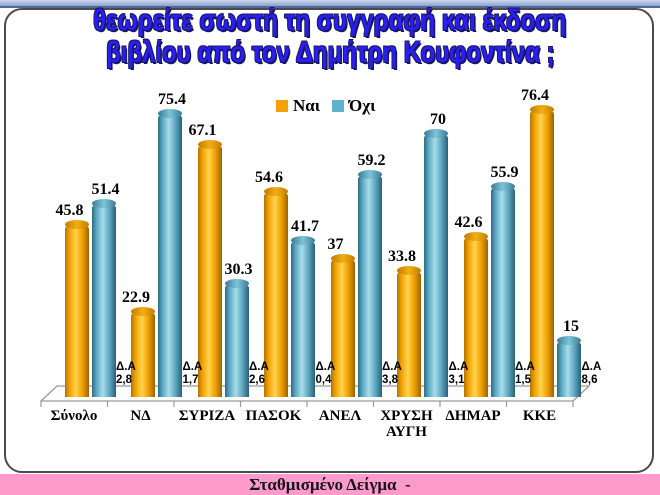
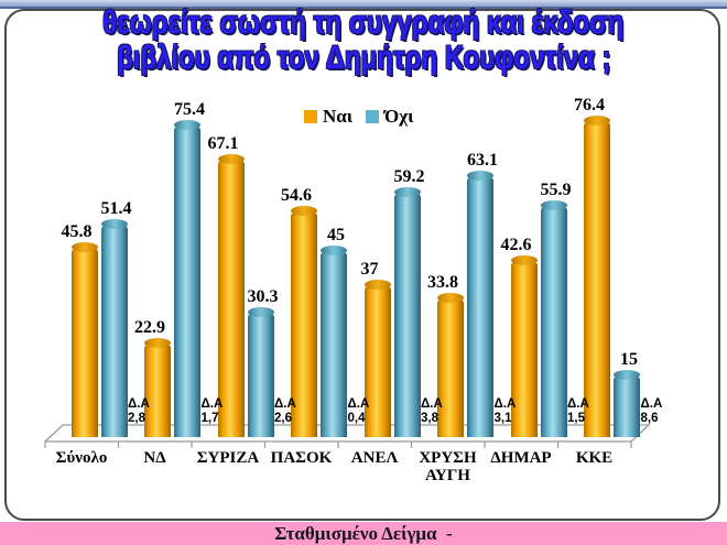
Όχι/ΠΑΣΟΚ: 41.7 -> 45
Όχι/ΧΡΥΣΗ ΑΥΓΗ: 70 -> 63.1
